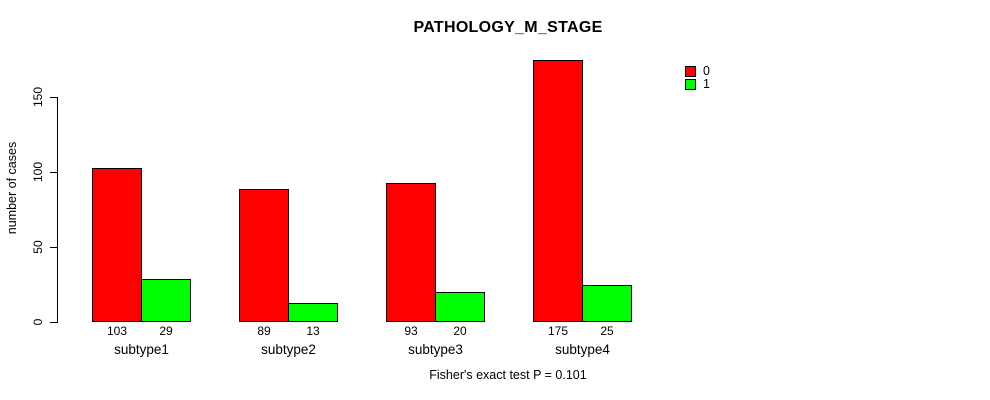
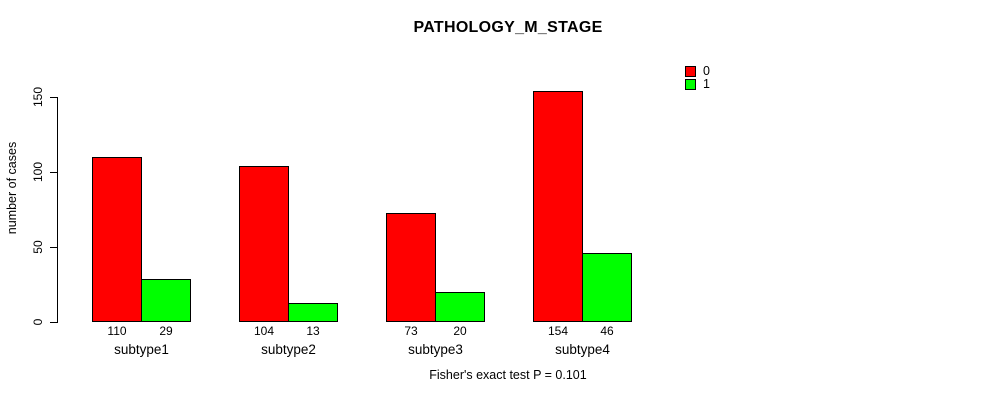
0/subtype1: 103 -> 110
0/subtype2: 89 -> 104
0/subtype3: 93 -> 73
0/subtype4: 175 -> 154
1/subtype4: 25 -> 46
